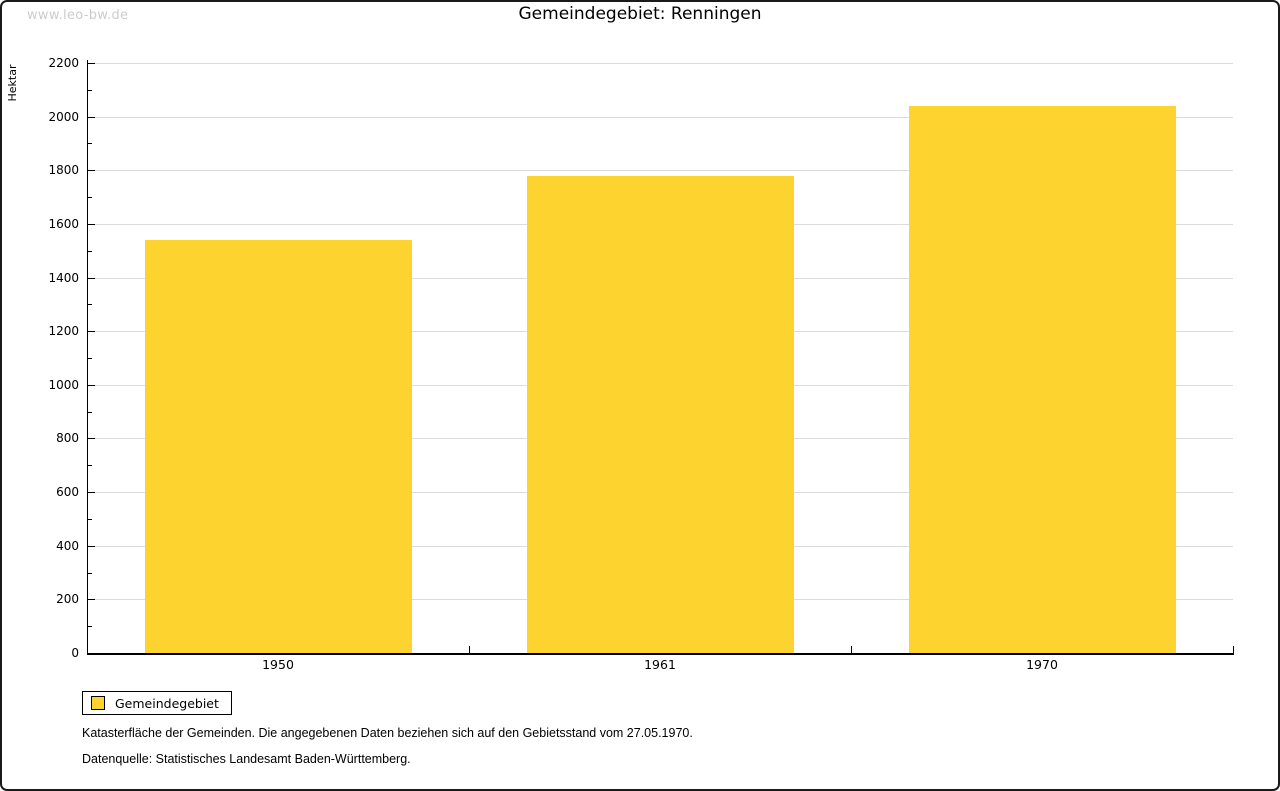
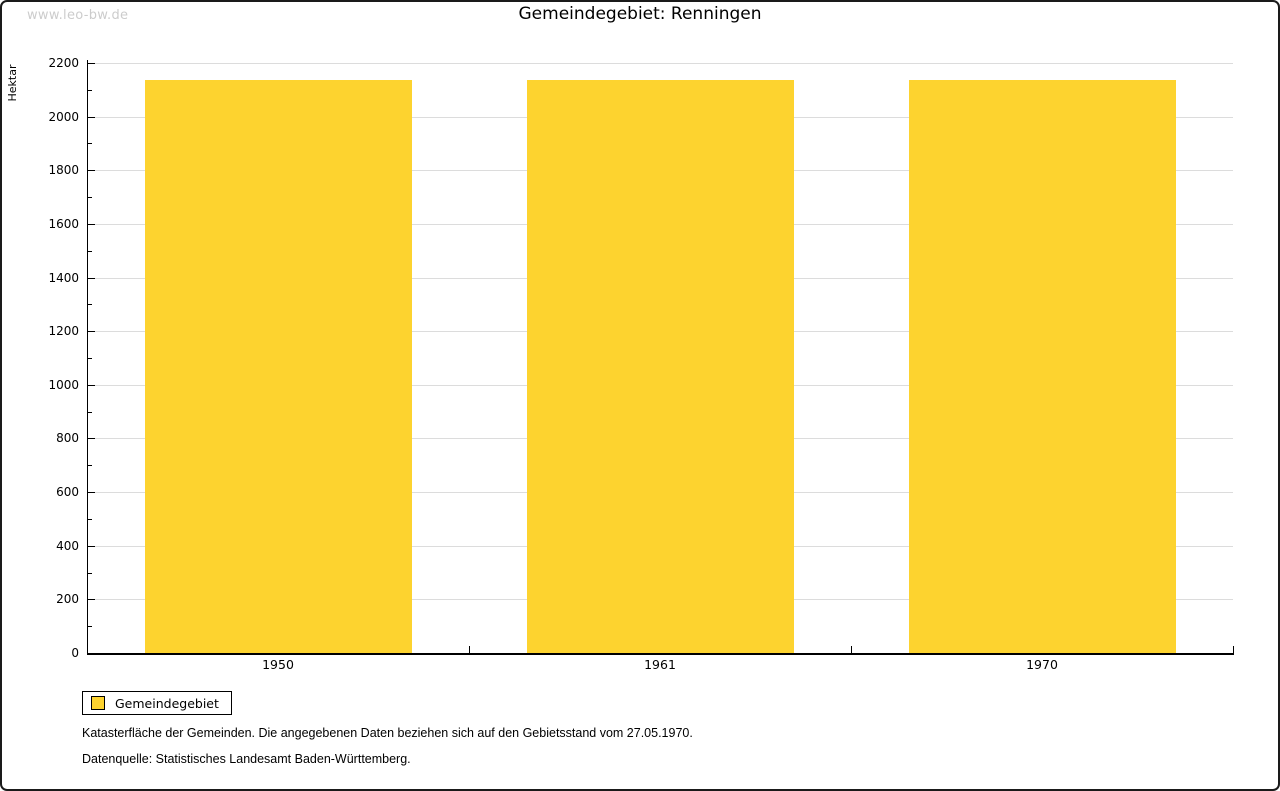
1950: 1540 -> 2140
1961: 1780 -> 2140
1970: 2040 -> 2140
